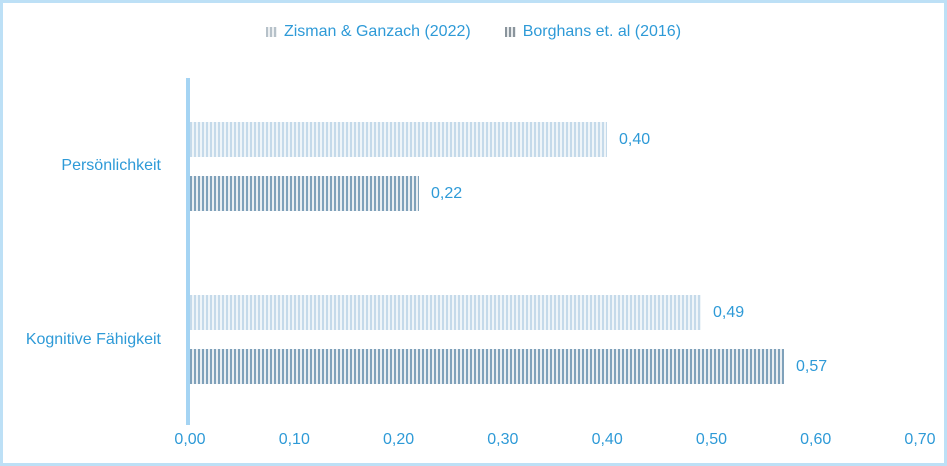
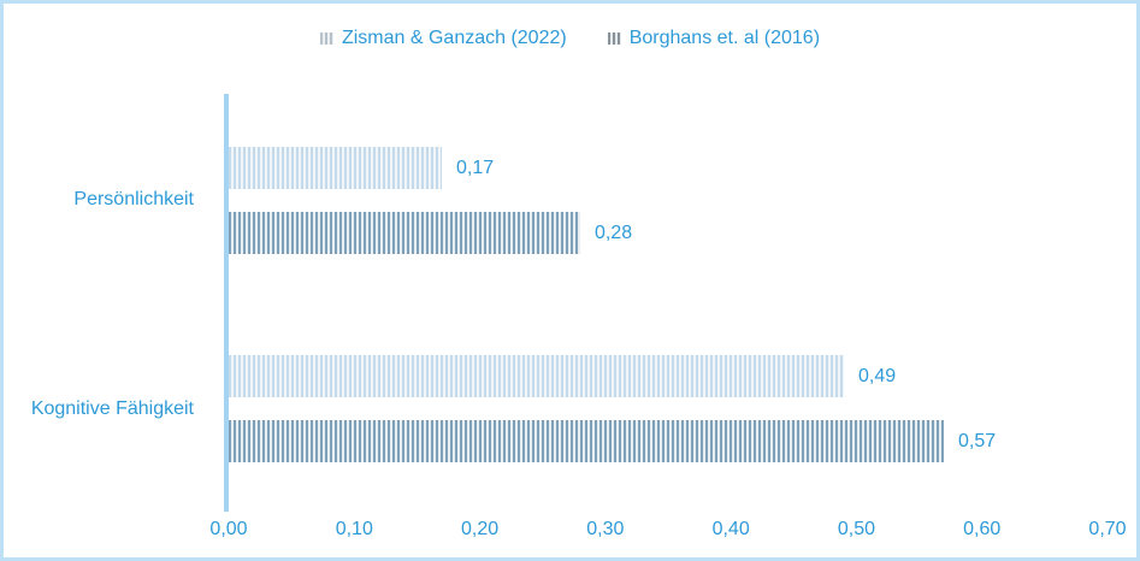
Zisman & Ganzach (2022)/Persönlichkeit: 0,40 -> 0,17
Borghans et. al (2016)/Persönlichkeit: 0,22 -> 0,28
